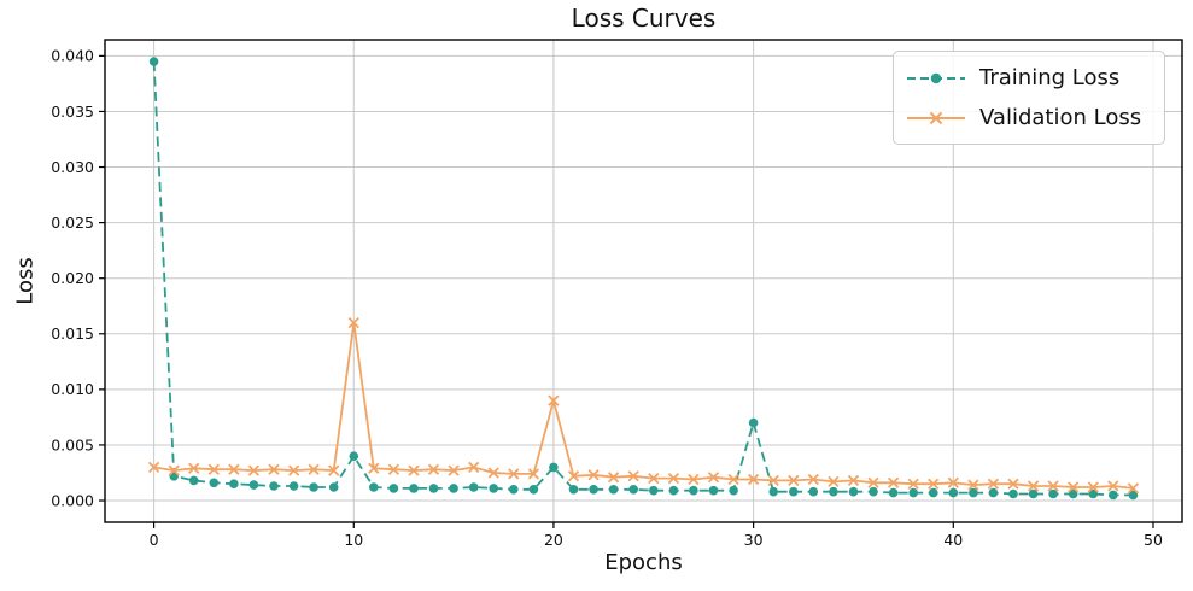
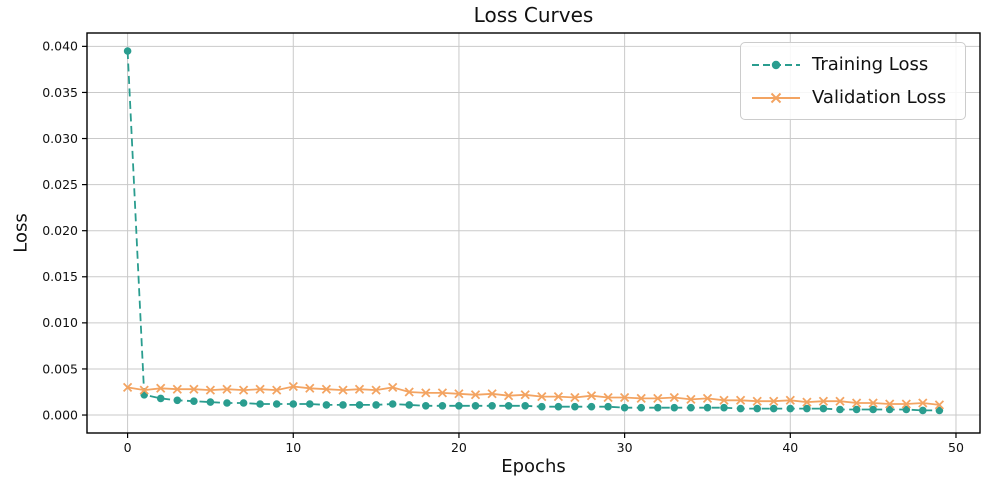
Training Loss/10: 0.004 -> 0.001
Validation Loss/10: 0.016 -> 0.003
Training Loss/20: 0.003 -> 0.001
Validation Loss/20: 0.009 -> 0.002
Training Loss/30: 0.007 -> 0.001
